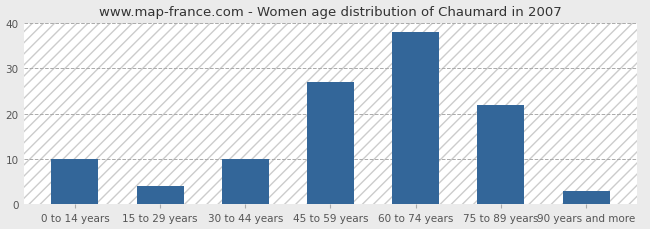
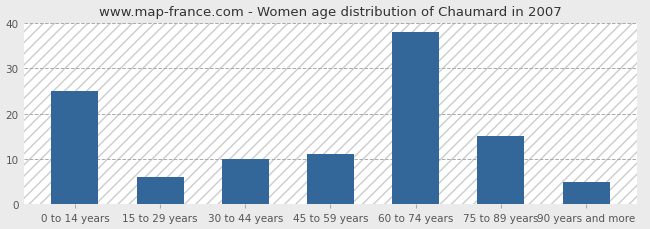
0 to 14 years: 10 -> 25
15 to 29 years: 4 -> 6
45 to 59 years: 27 -> 11
75 to 89 years: 22 -> 15
90 years and more: 3 -> 5
